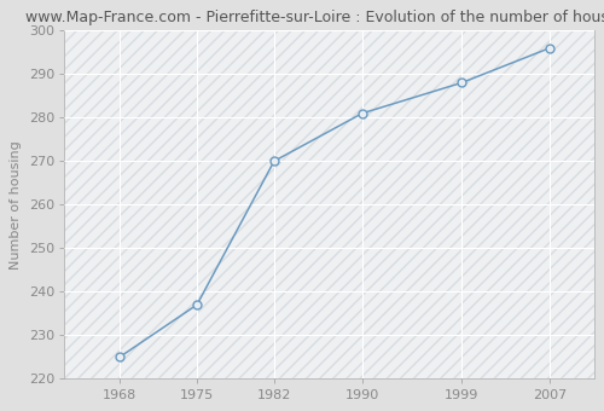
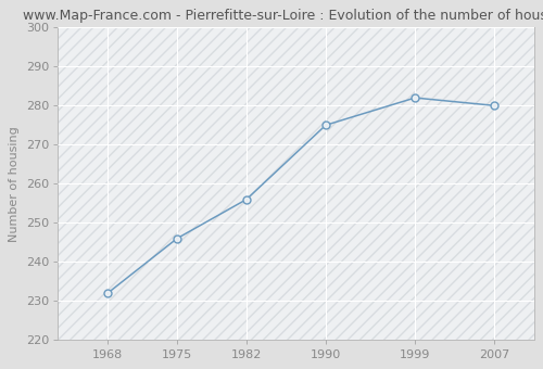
1968: 225 -> 232
1975: 237 -> 246
1982: 270 -> 256
1990: 281 -> 275
1999: 288 -> 282
2007: 296 -> 280
